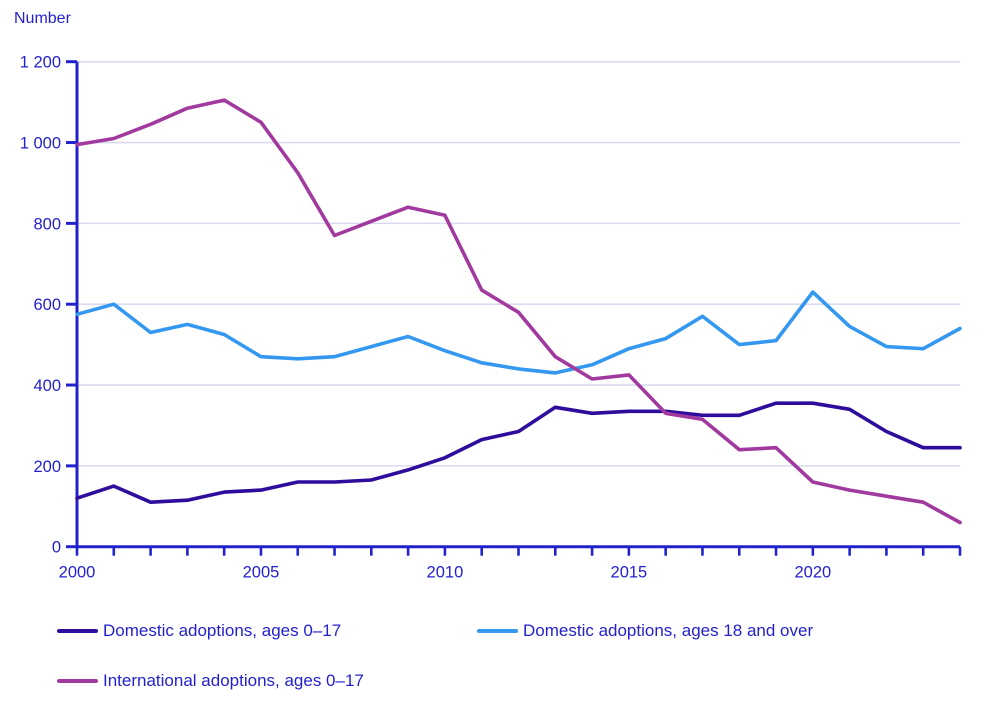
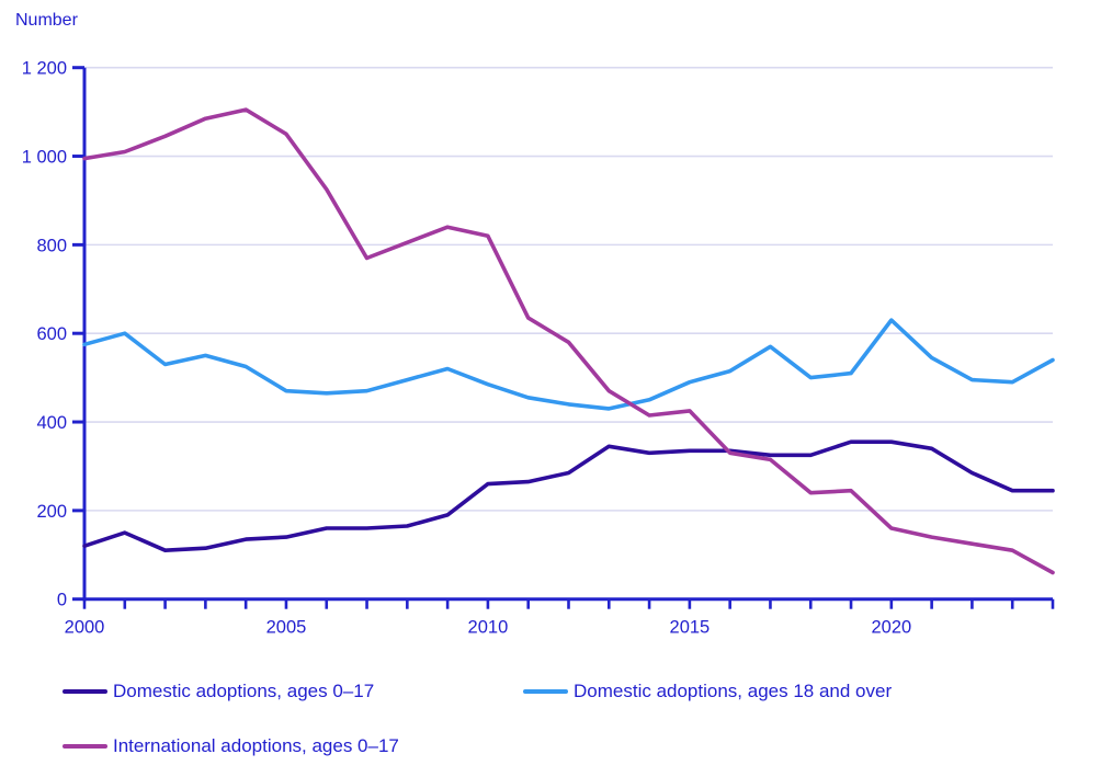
Domestic adoptions, ages 0–17/2010: 220 -> 260
